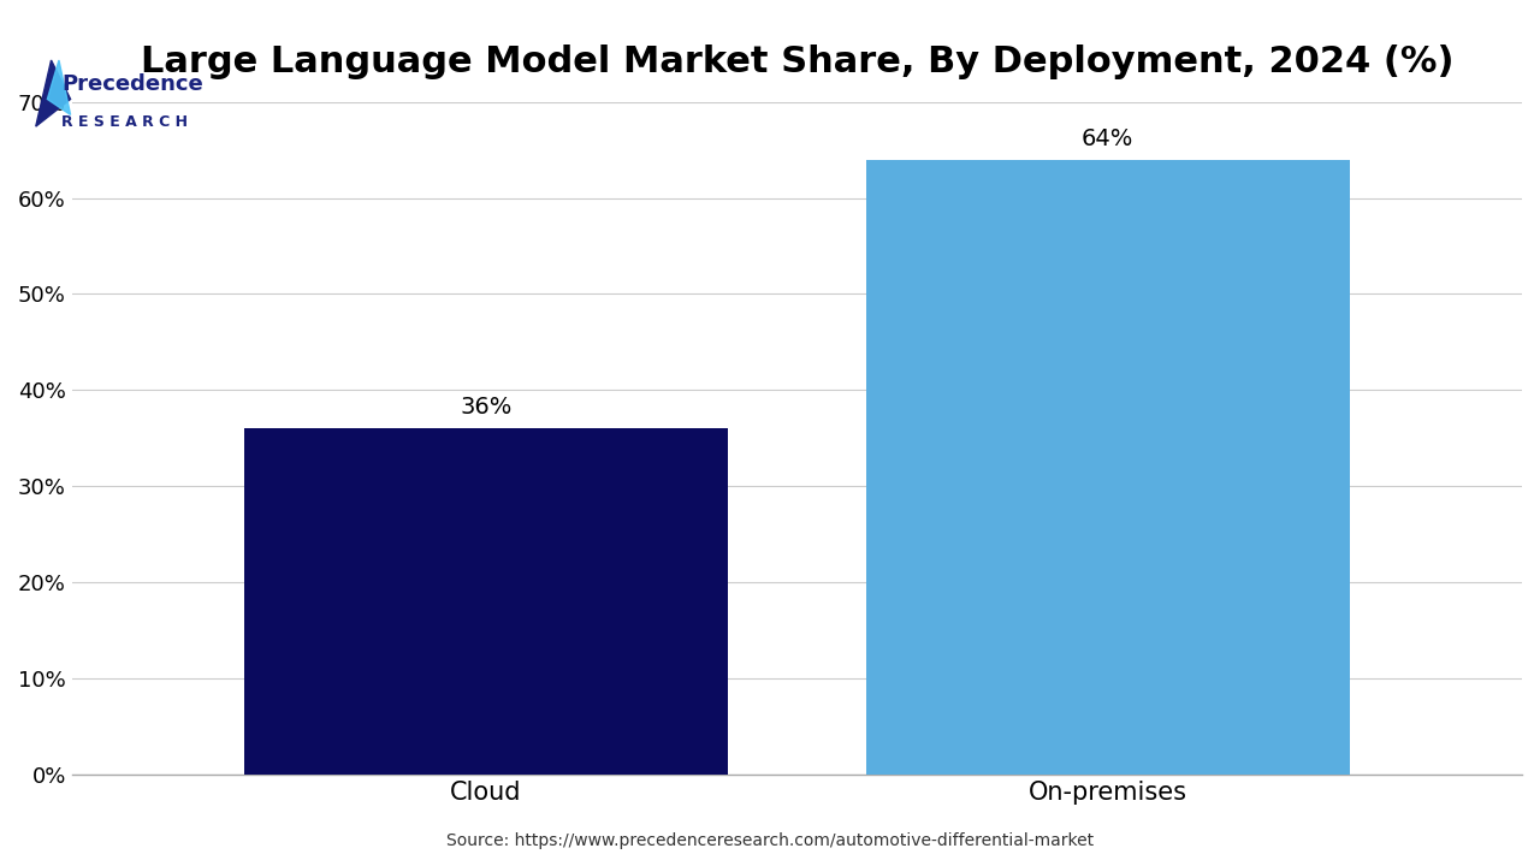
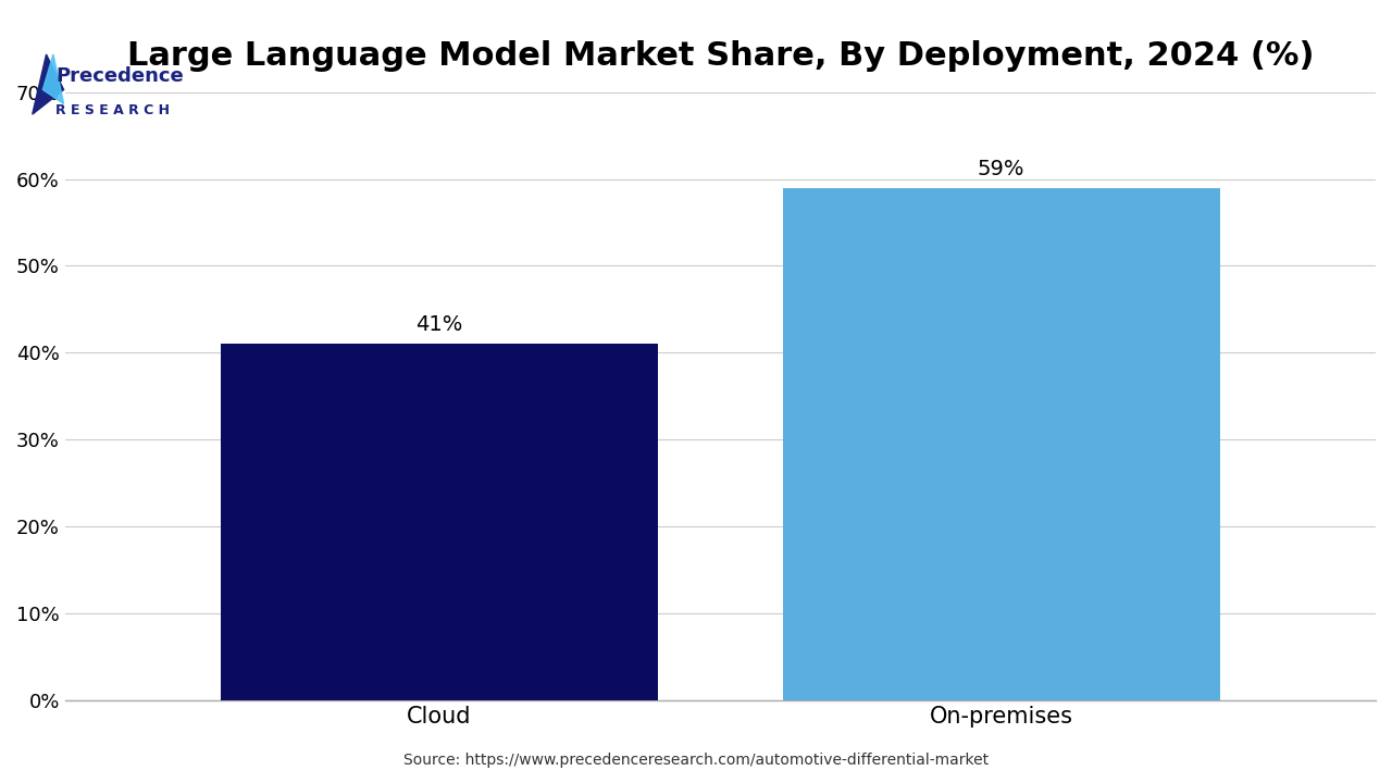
Cloud: 36% -> 41%
On-premises: 64% -> 59%
